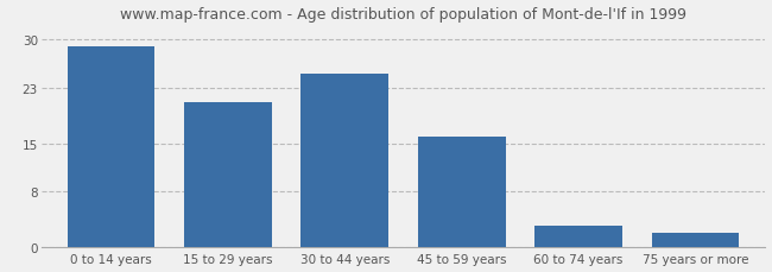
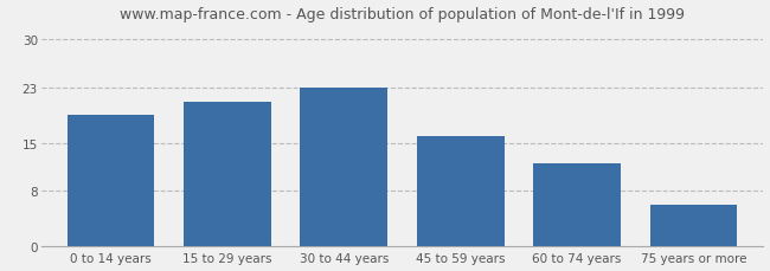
0 to 14 years: 29 -> 19
30 to 44 years: 25 -> 23
60 to 74 years: 3 -> 12
75 years or more: 2 -> 6
